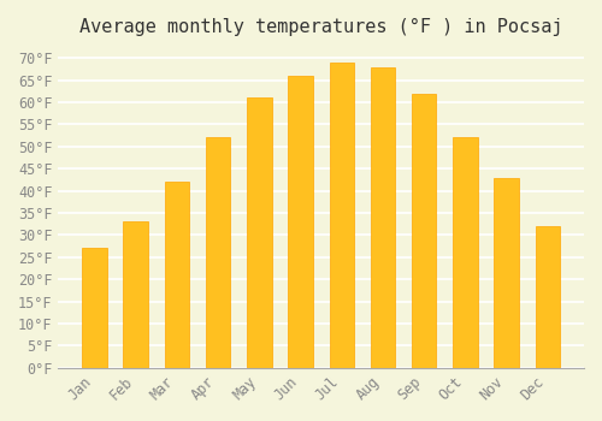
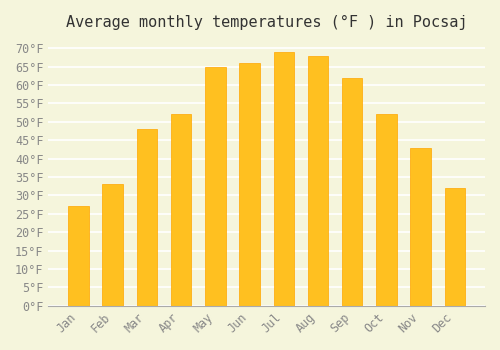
Mar: 42°F -> 48°F
May: 61°F -> 65°F
